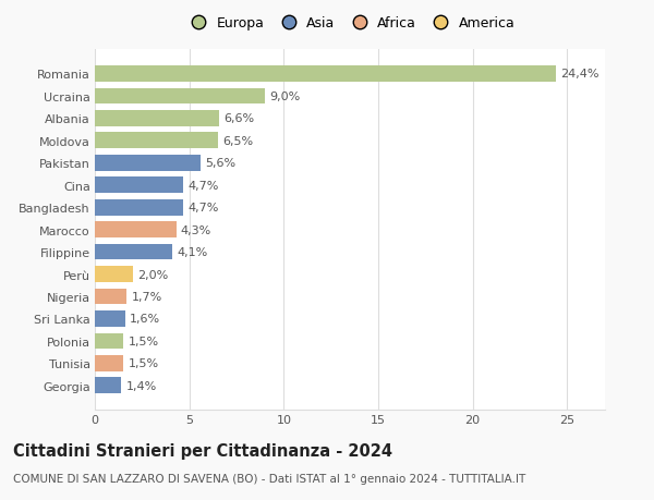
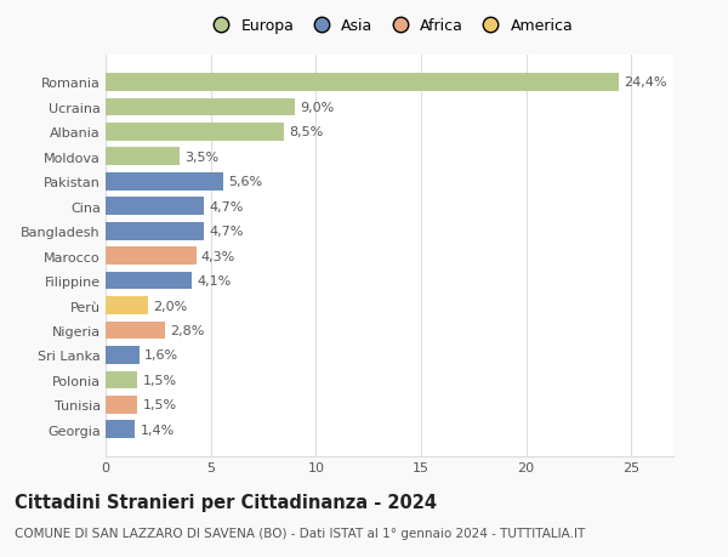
Albania: 6,6% -> 8,5%
Moldova: 6,5% -> 3,5%
Nigeria: 1,7% -> 2,8%
